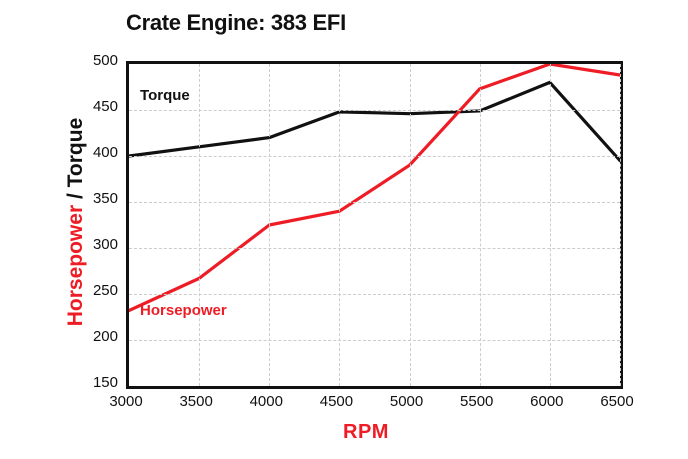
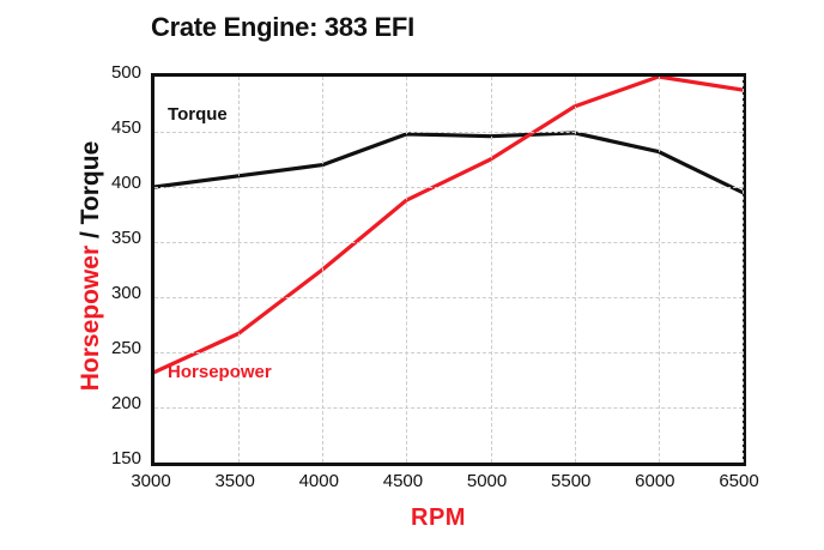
Horsepower/4500: 340 -> 390
Horsepower/5000: 390 -> 420
Torque/6000: 480 -> 430
